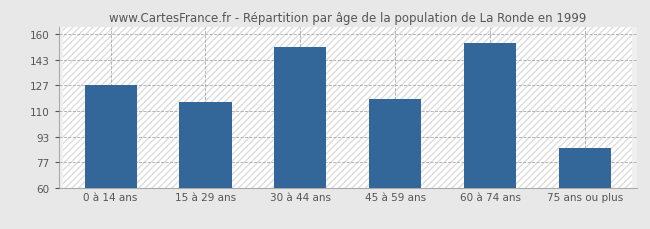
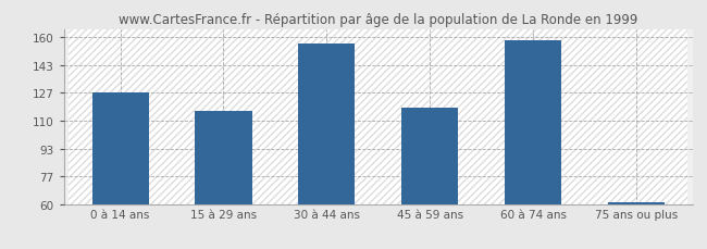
30 à 44 ans: 152 -> 156
60 à 74 ans: 154 -> 158
75 ans ou plus: 86 -> 61
